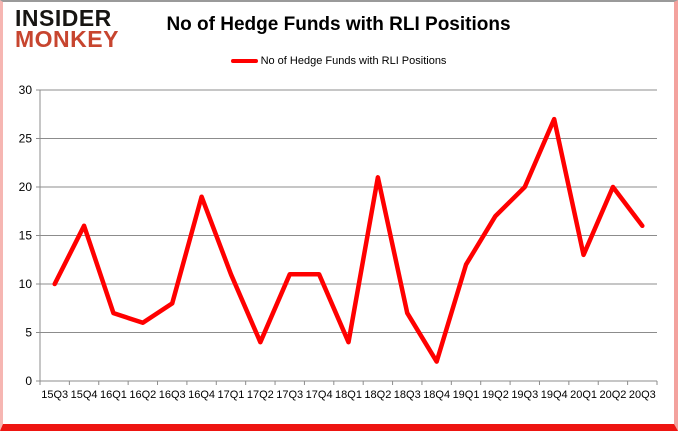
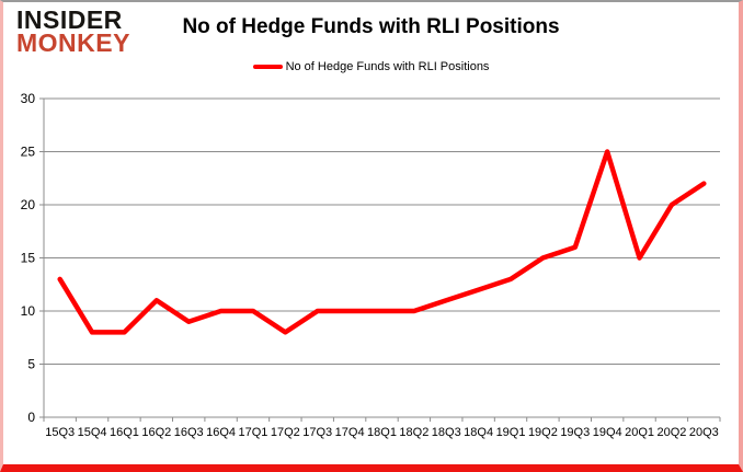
15Q3: 10 -> 13
15Q4: 16 -> 8
16Q1: 7 -> 8
16Q2: 6 -> 11
16Q3: 8 -> 9
16Q4: 19 -> 10
17Q1: 11 -> 10
17Q2: 4 -> 8
17Q3: 11 -> 10
17Q4: 11 -> 10
18Q1: 4 -> 10
18Q2: 21 -> 10
18Q3: 7 -> 11
18Q4: 2 -> 12
19Q1: 12 -> 13
19Q2: 17 -> 15
19Q3: 20 -> 16
19Q4: 27 -> 25
20Q1: 13 -> 15
20Q3: 16 -> 22
